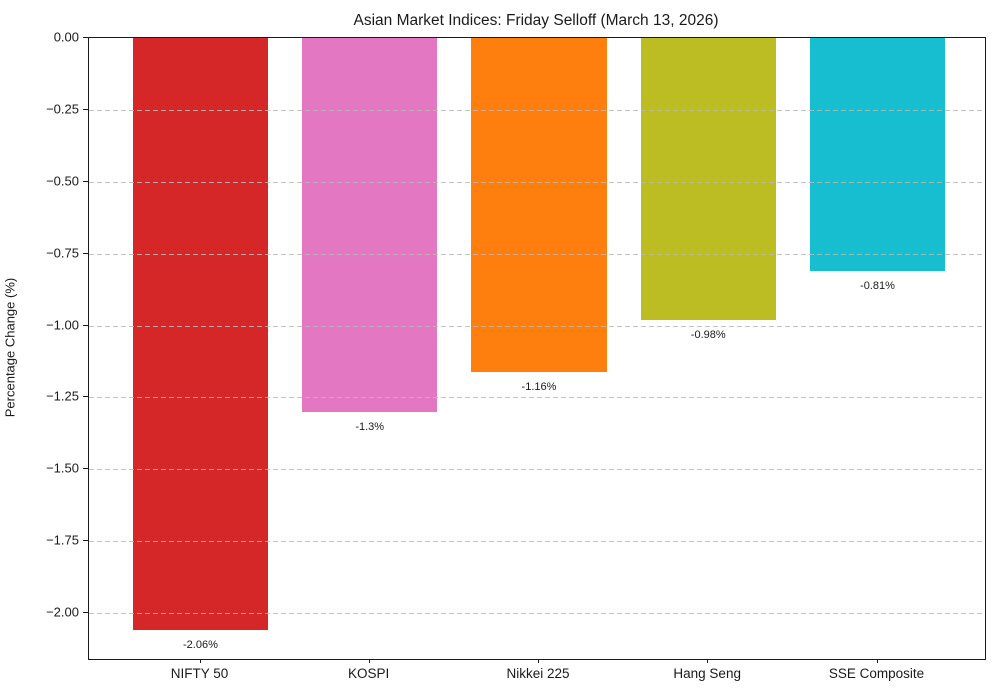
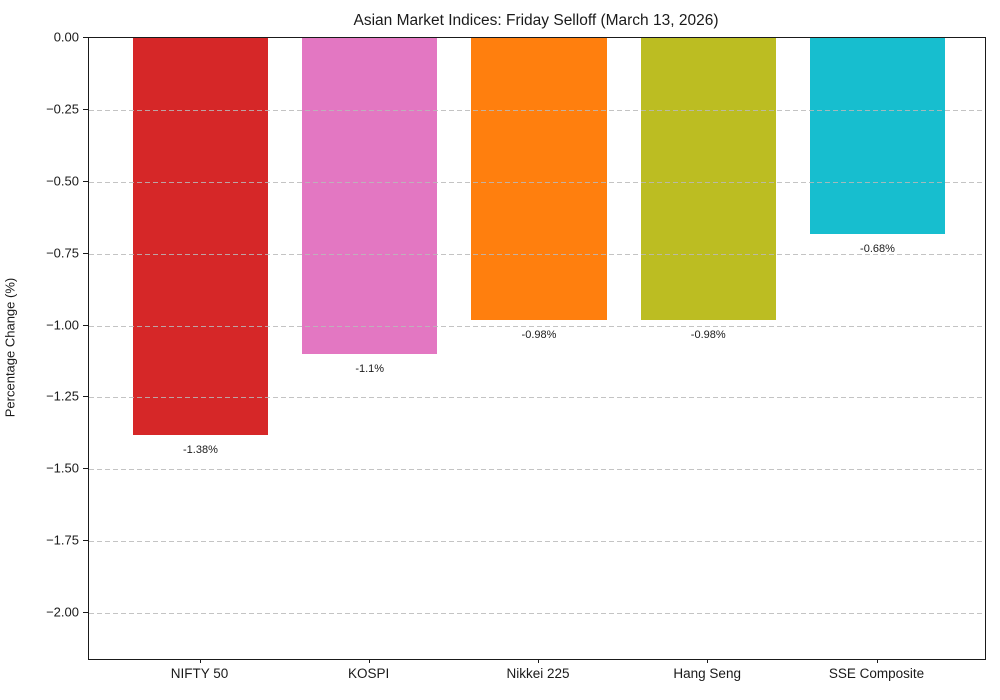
NIFTY 50: -2.06% -> -1.38%
KOSPI: -1.3% -> -1.1%
Nikkei 225: -1.16% -> -0.98%
SSE Composite: -0.81% -> -0.68%
